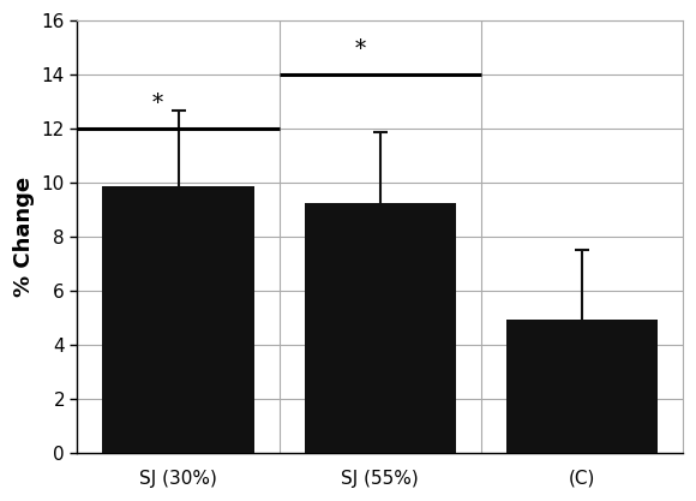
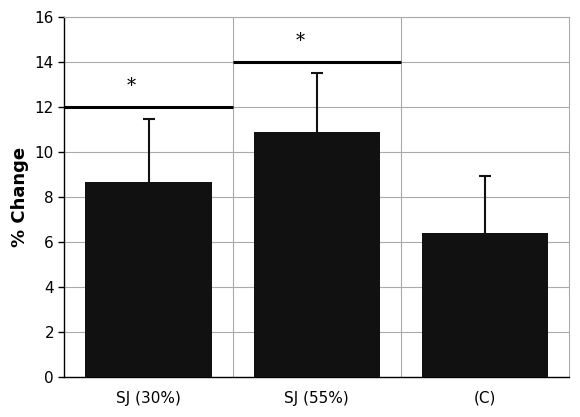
SJ (30%): 9.85 -> 8.65
SJ (55%): 9.25 -> 10.90
(C): 4.95 -> 6.40
